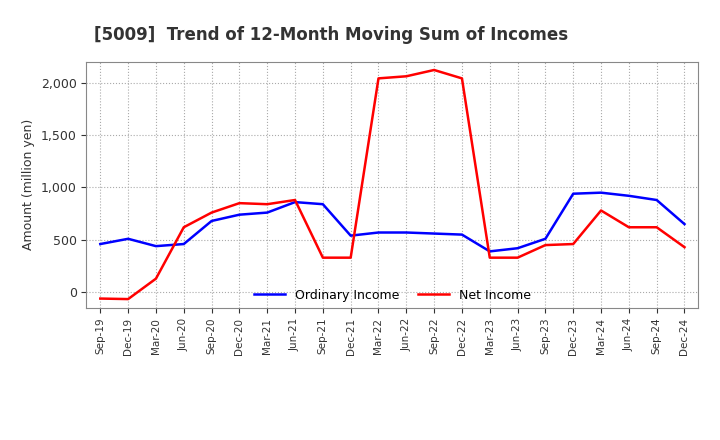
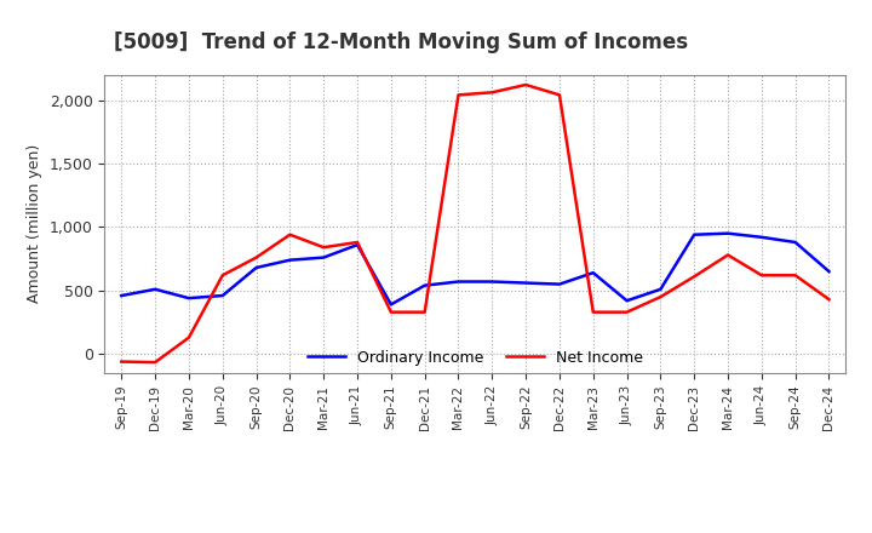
Net Income/Dec-20: 850 -> 940
Ordinary Income/Sep-21: 840 -> 390
Ordinary Income/Mar-23: 390 -> 640
Net Income/Dec-23: 460 -> 610
